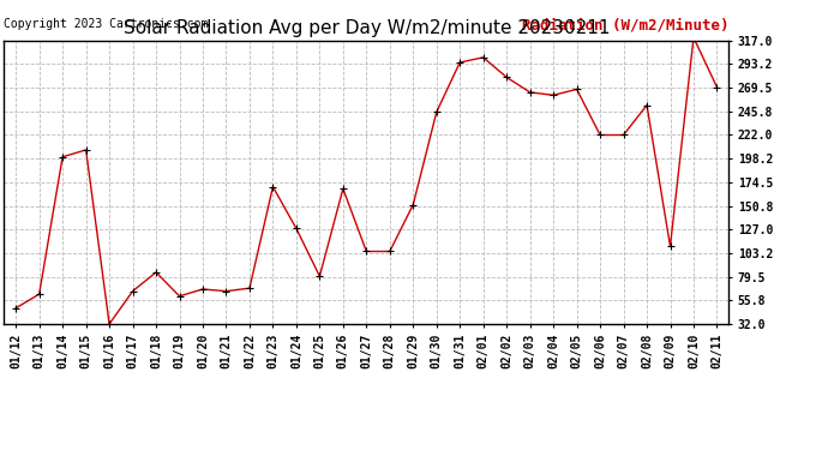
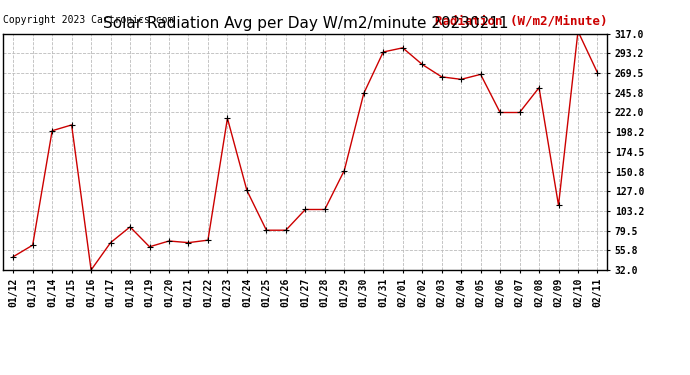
01/23: 170 -> 215
01/26: 168 -> 80
